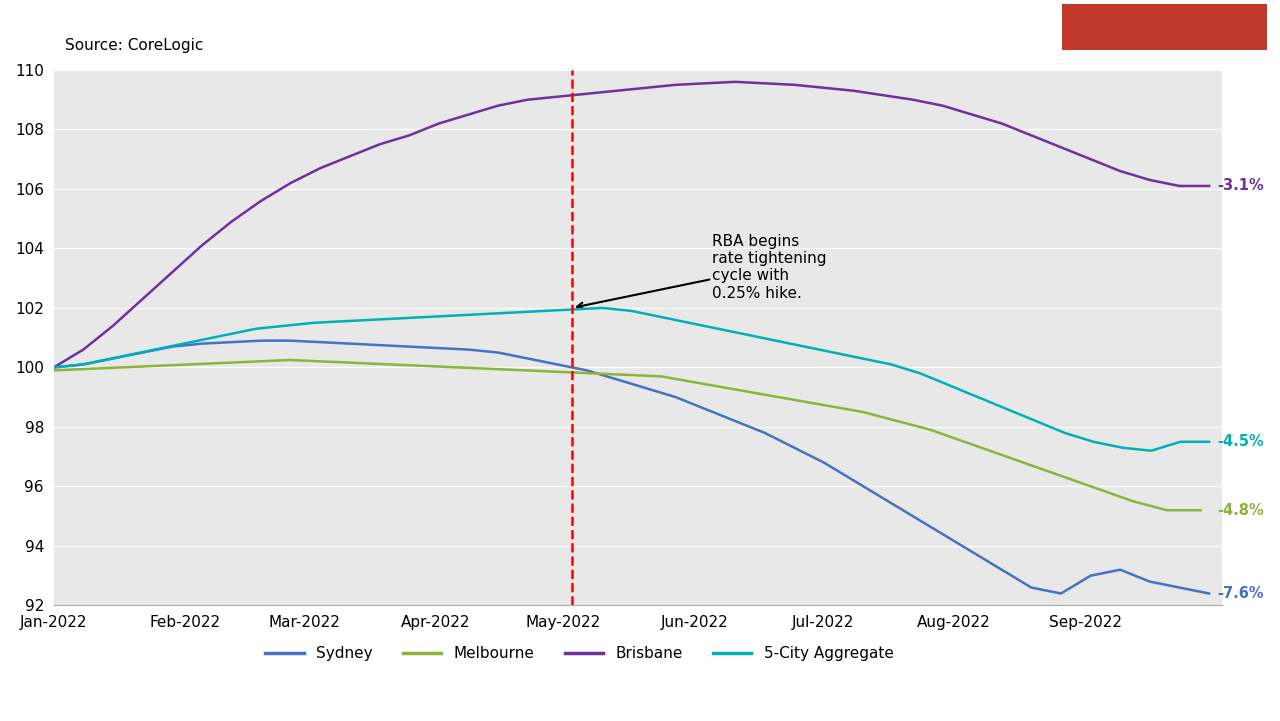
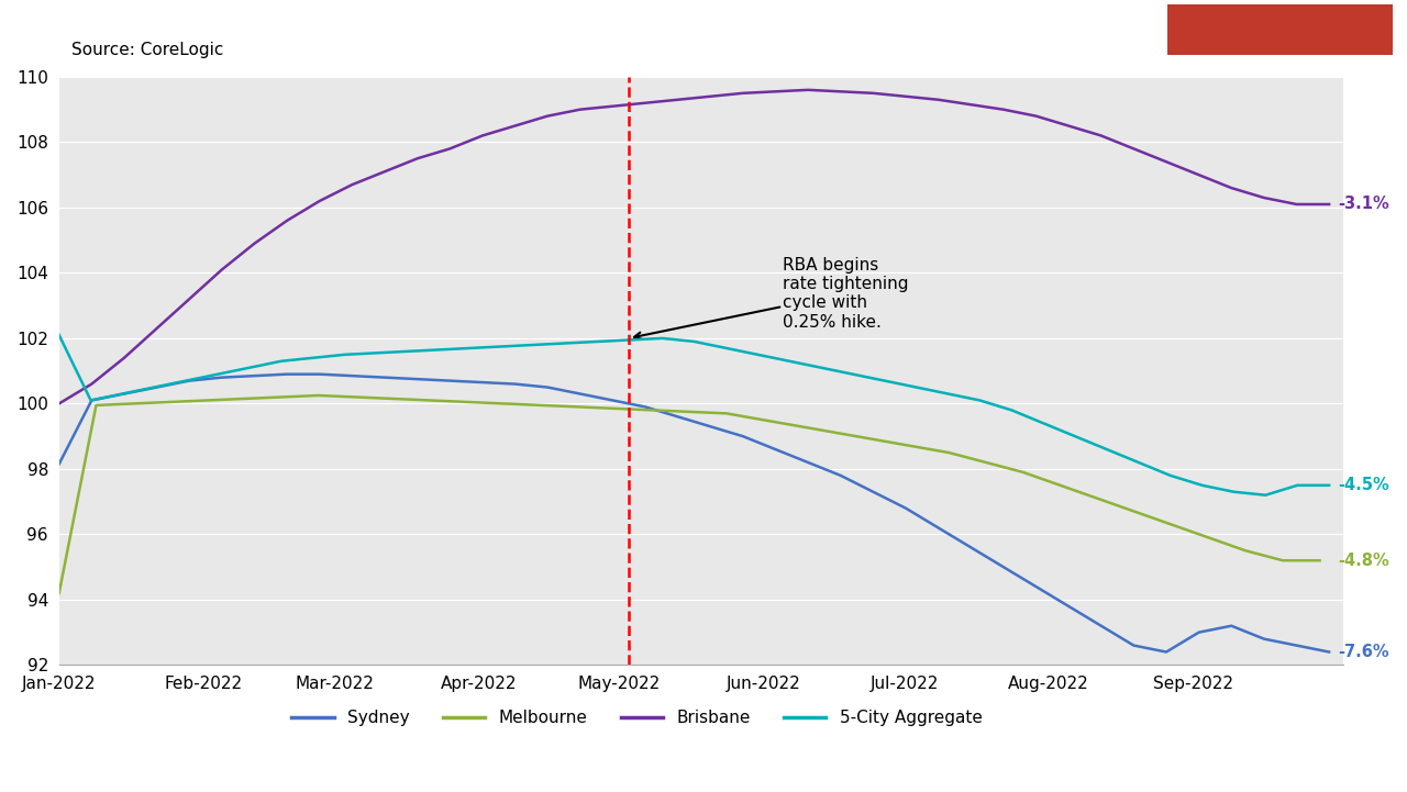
Sydney/Jan-2022: 100.00 -> 98.15
Melbourne/Jan-2022: 99.90 -> 94.20
5-City Aggregate/Jan-2022: 100.00 -> 102.10
